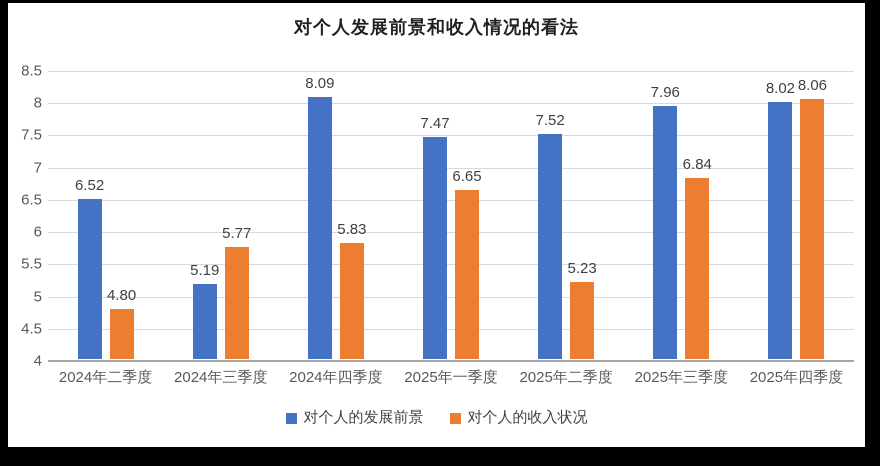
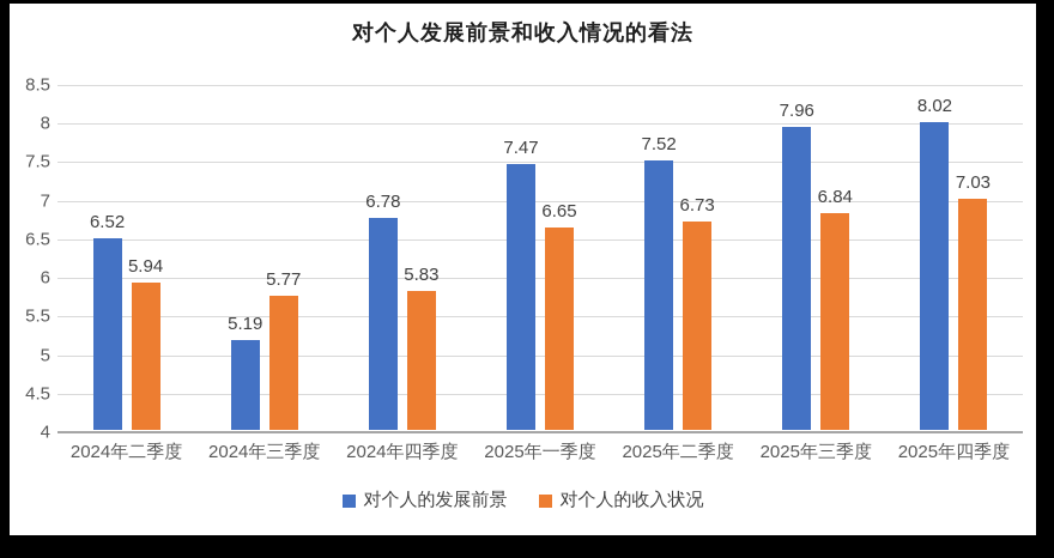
对个人的收入状况/2024年二季度: 4.80 -> 5.94
对个人的发展前景/2024年四季度: 8.09 -> 6.78
对个人的收入状况/2025年二季度: 5.23 -> 6.73
对个人的收入状况/2025年四季度: 8.06 -> 7.03
